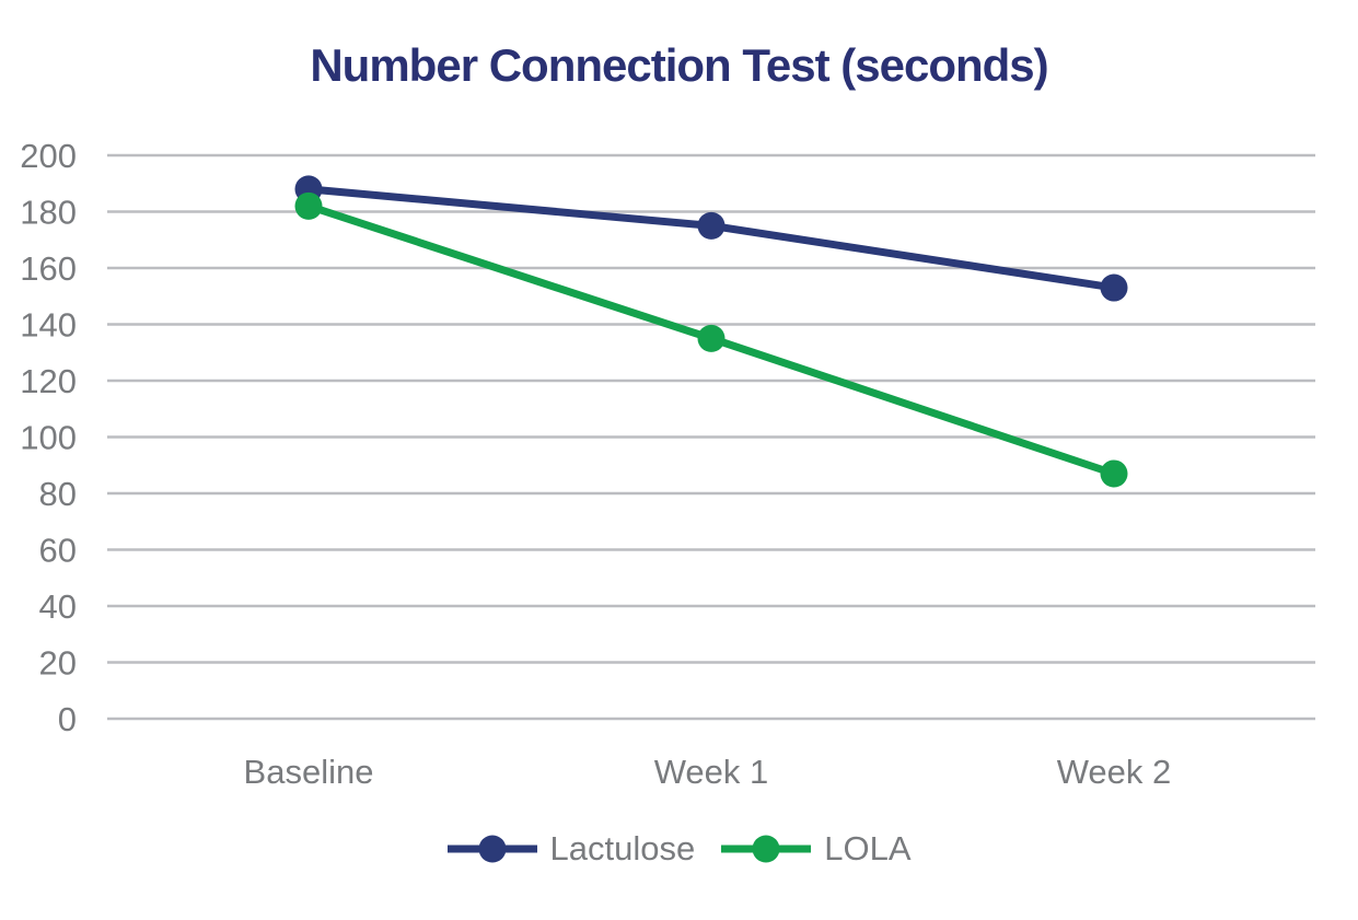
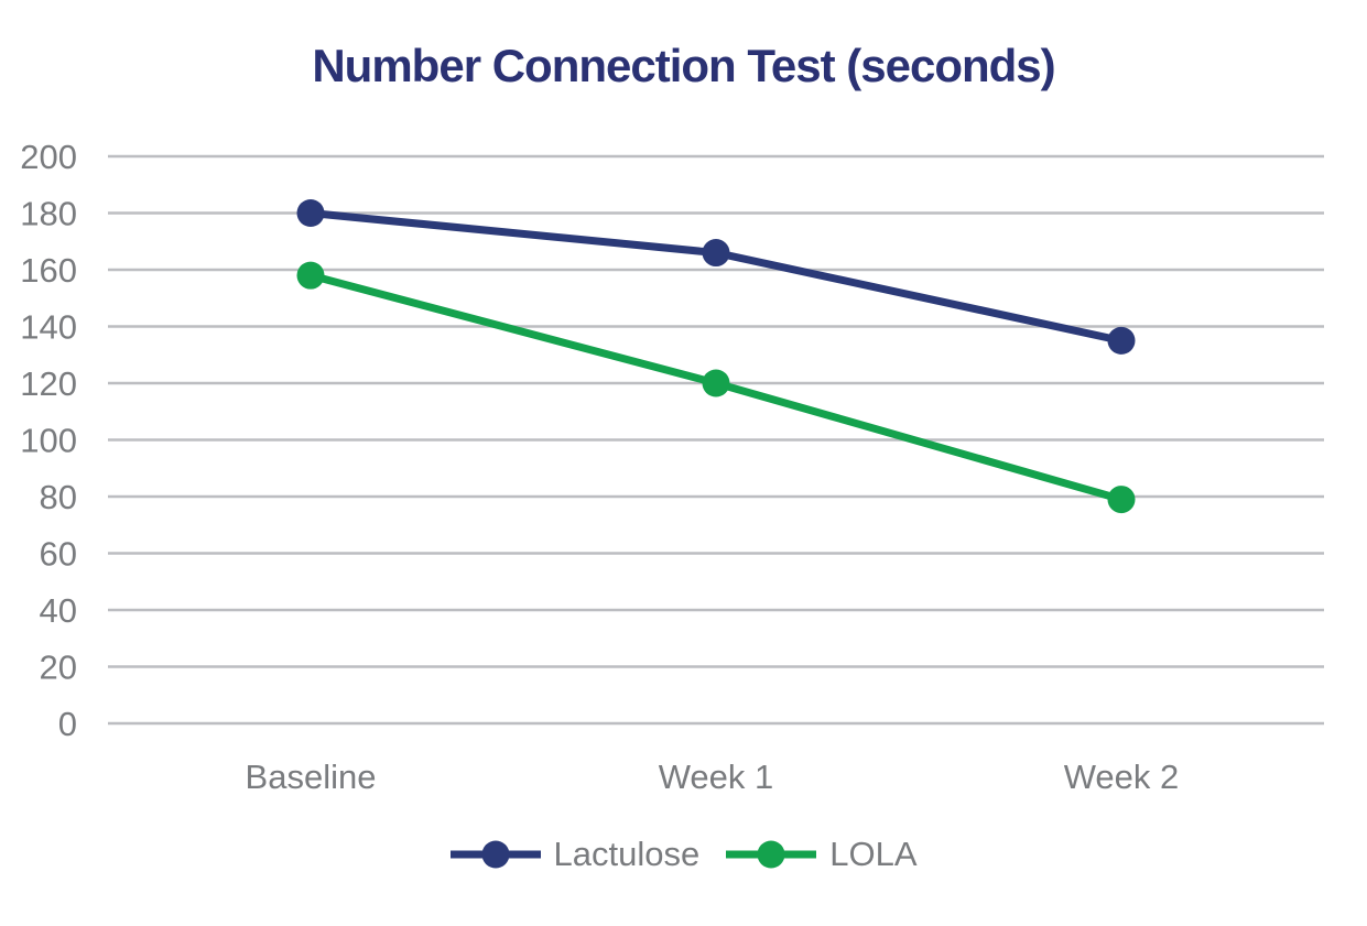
Lactulose/Baseline: 188 -> 180
LOLA/Baseline: 182 -> 158
Lactulose/Week 1: 175 -> 166
LOLA/Week 1: 135 -> 120
Lactulose/Week 2: 153 -> 135
LOLA/Week 2: 87 -> 79
